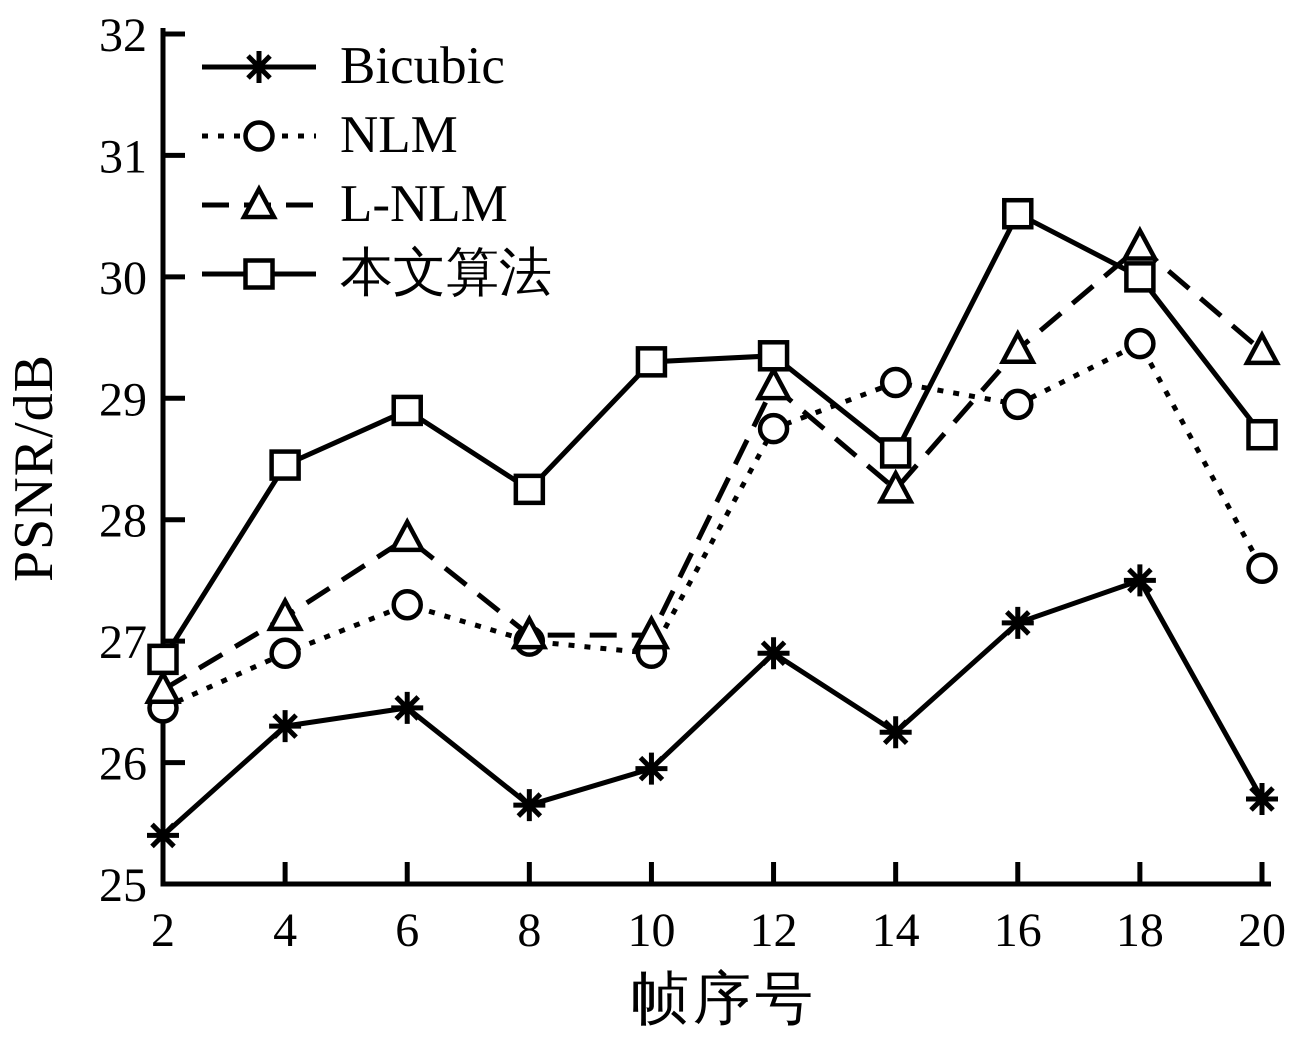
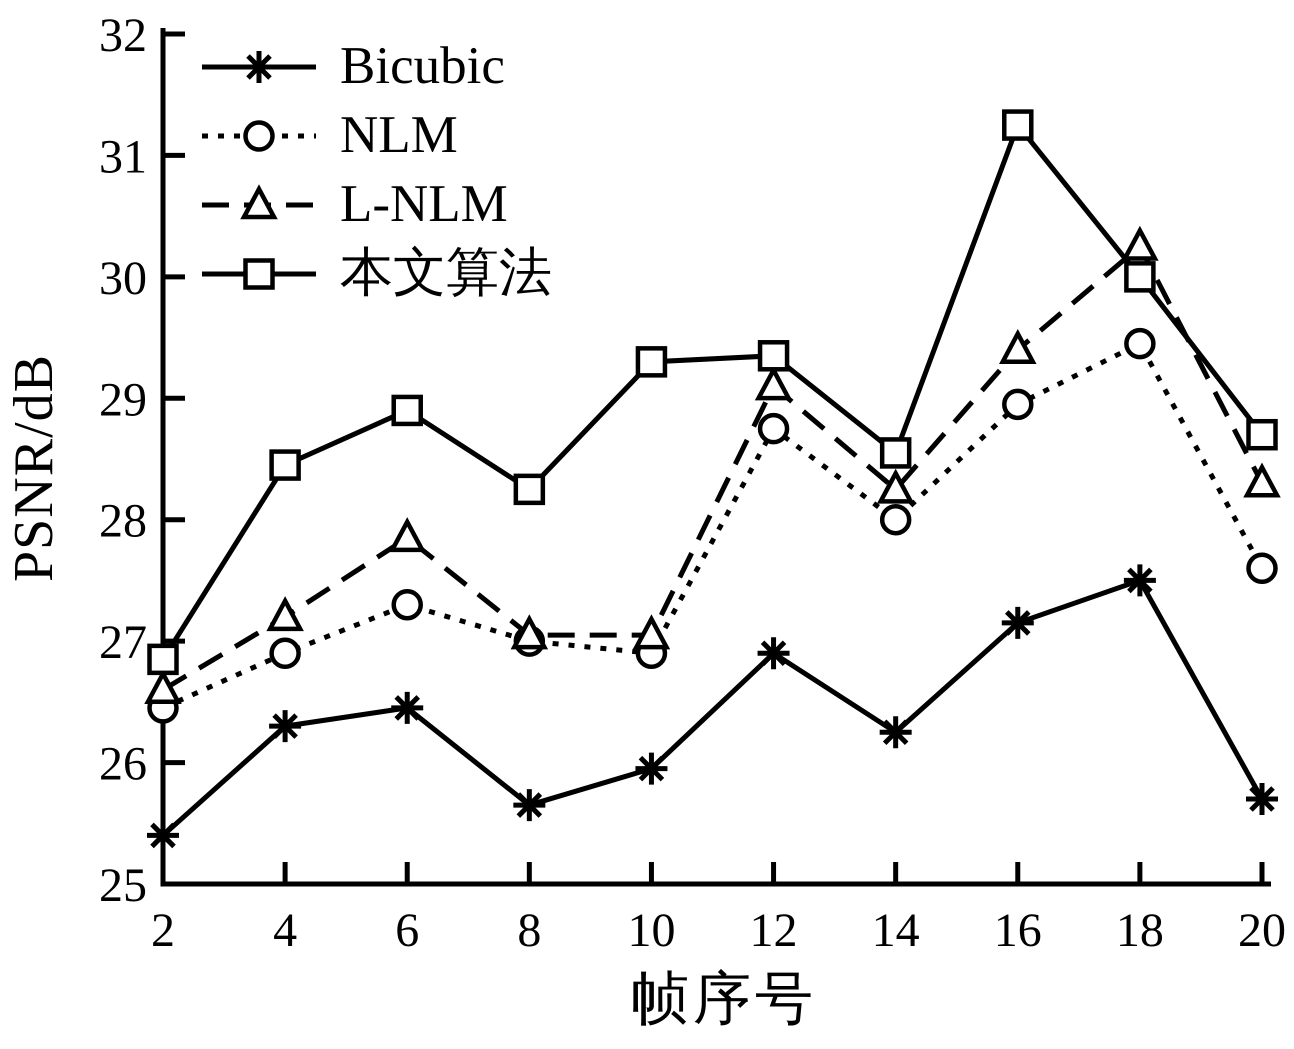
NLM/14: 29.13 -> 28.00
本文算法/16: 30.52 -> 31.25
L-NLM/20: 29.39 -> 28.30
